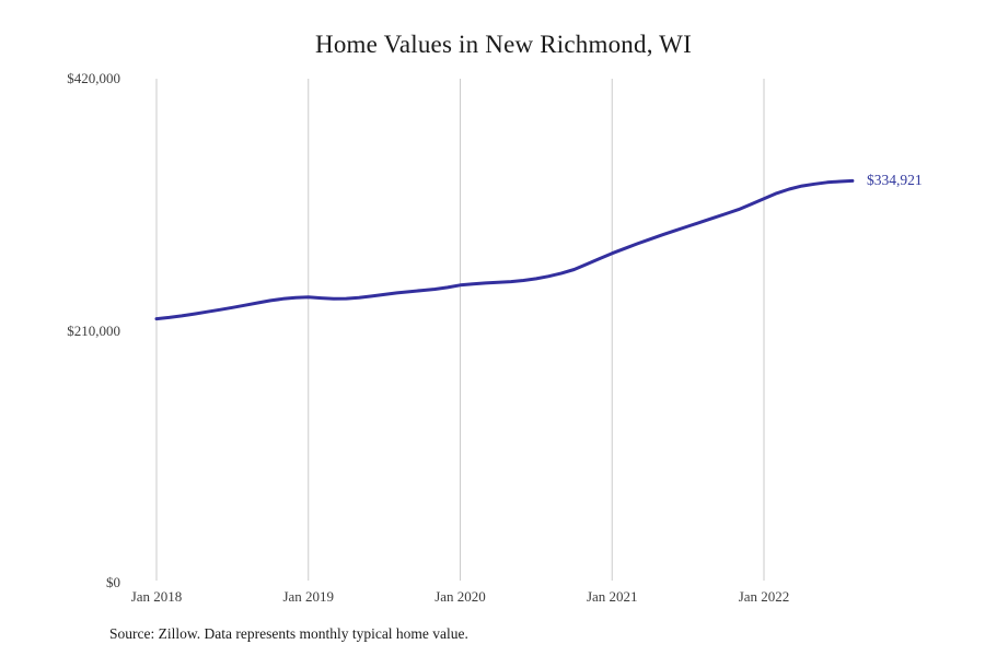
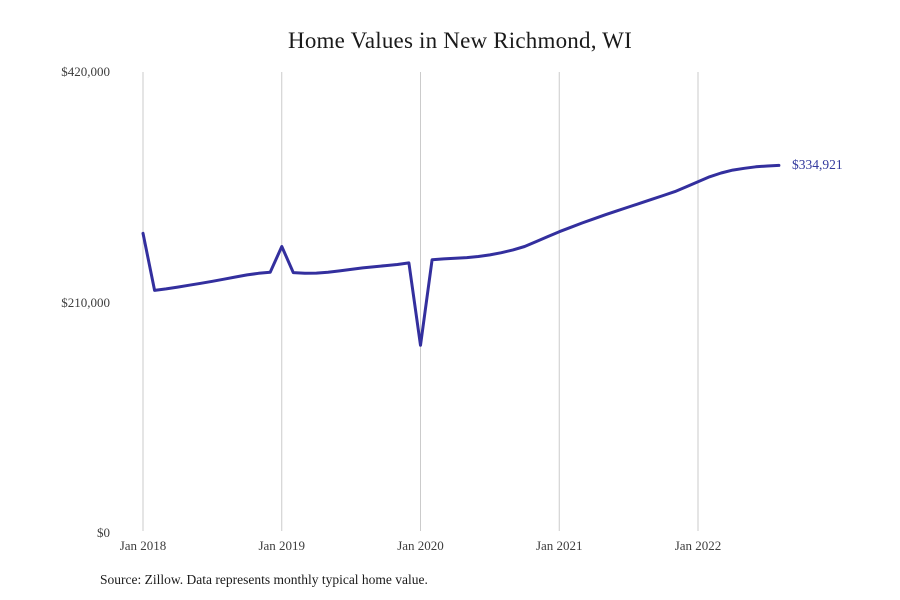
Jan 2018: $220000 -> $273000
Jan 2019: $238000 -> $261000
Jan 2020: $248000 -> $171000
